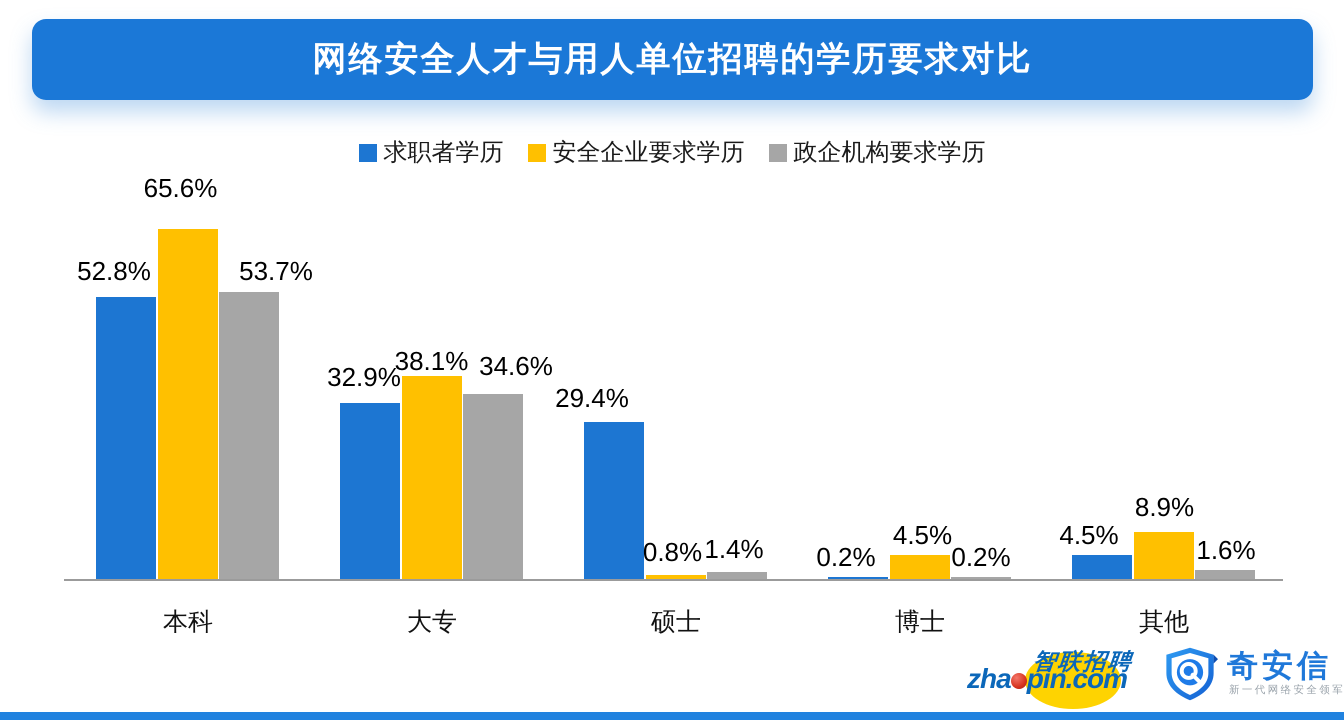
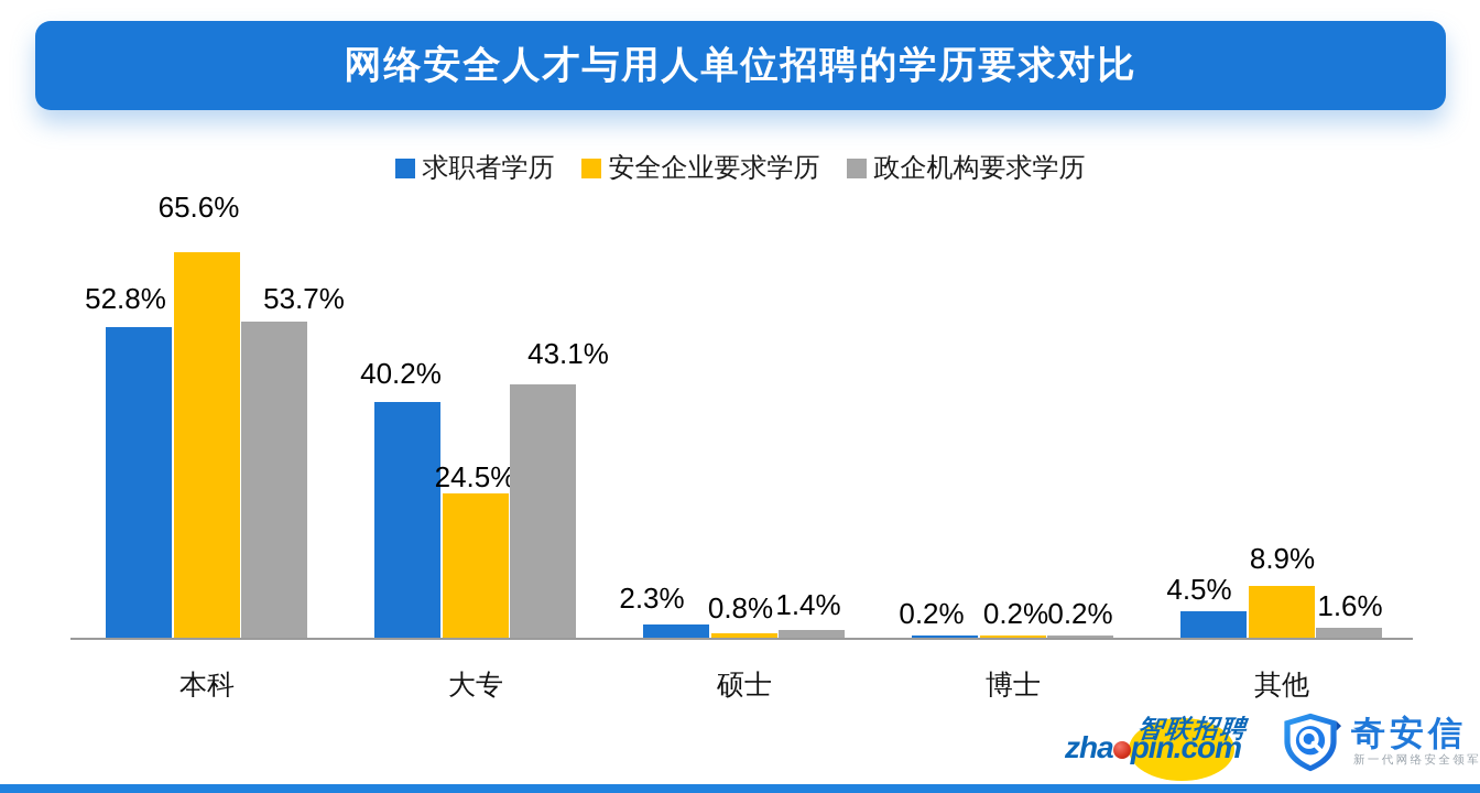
求职者学历/大专: 32.9% -> 40.2%
安全企业要求学历/大专: 38.1% -> 24.5%
政企机构要求学历/大专: 34.6% -> 43.1%
求职者学历/硕士: 29.4% -> 2.3%
安全企业要求学历/博士: 4.5% -> 0.2%
